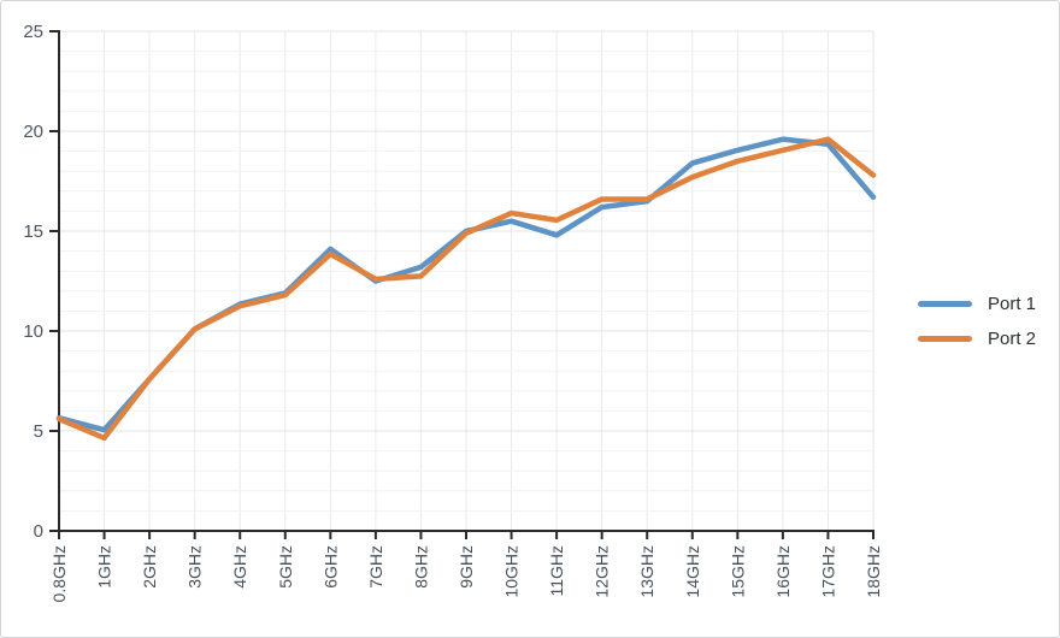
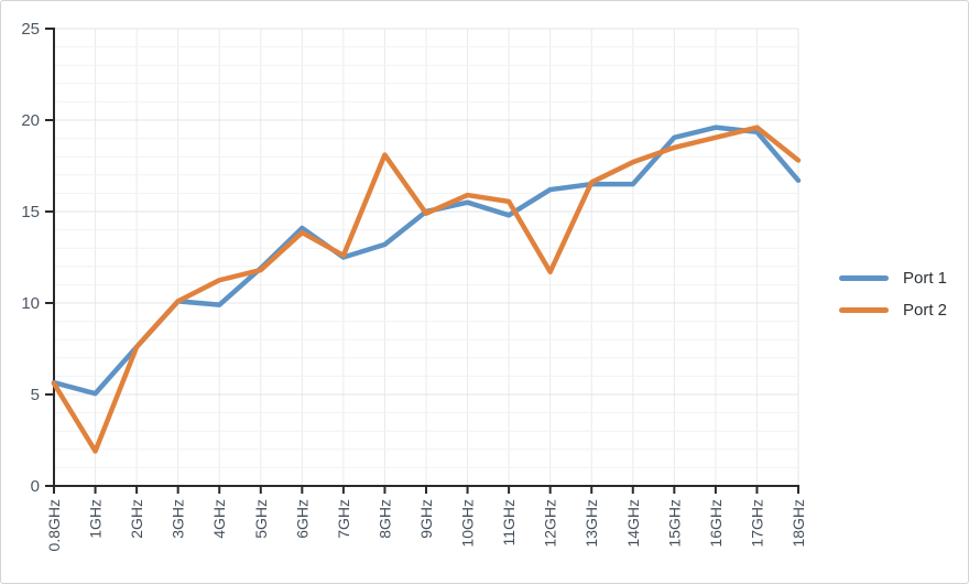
Port 2/1GHz: 4.7 -> 1.9
Port 1/4GHz: 11.3 -> 9.9
Port 2/8GHz: 12.8 -> 18.1
Port 2/12GHz: 16.6 -> 11.7
Port 1/14GHz: 18.4 -> 16.5
